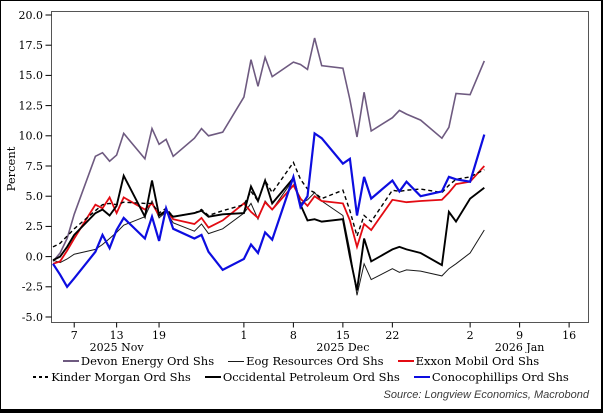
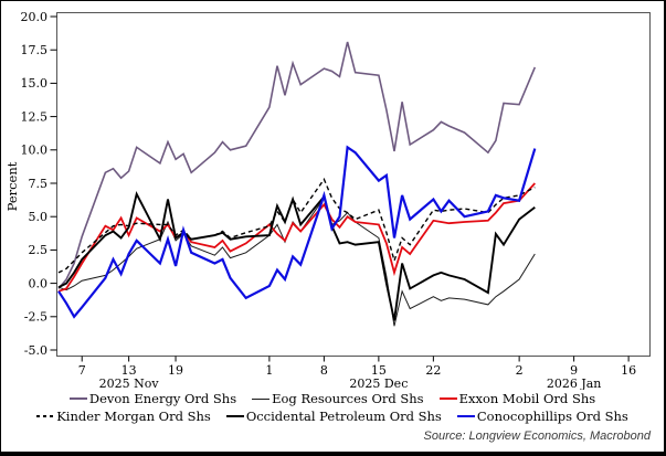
Devon Energy Ord Shs/13: 8.1 -> 9.0
